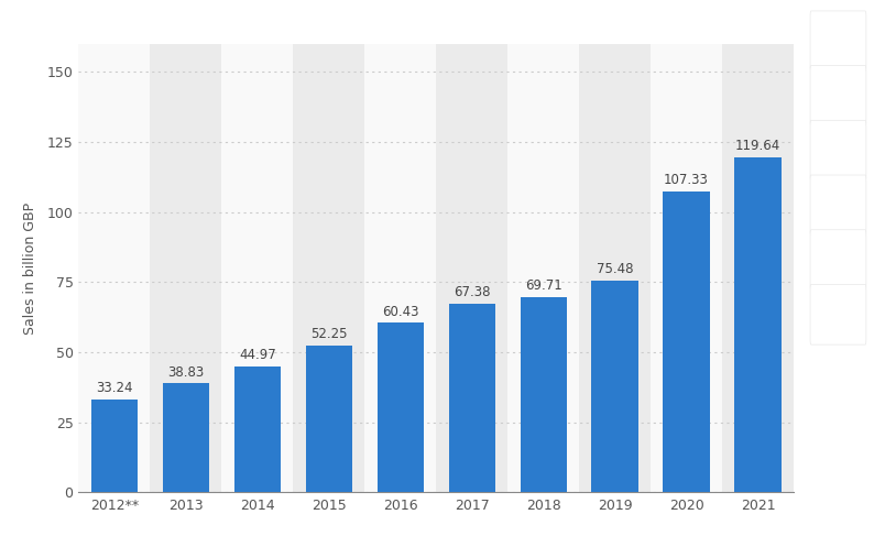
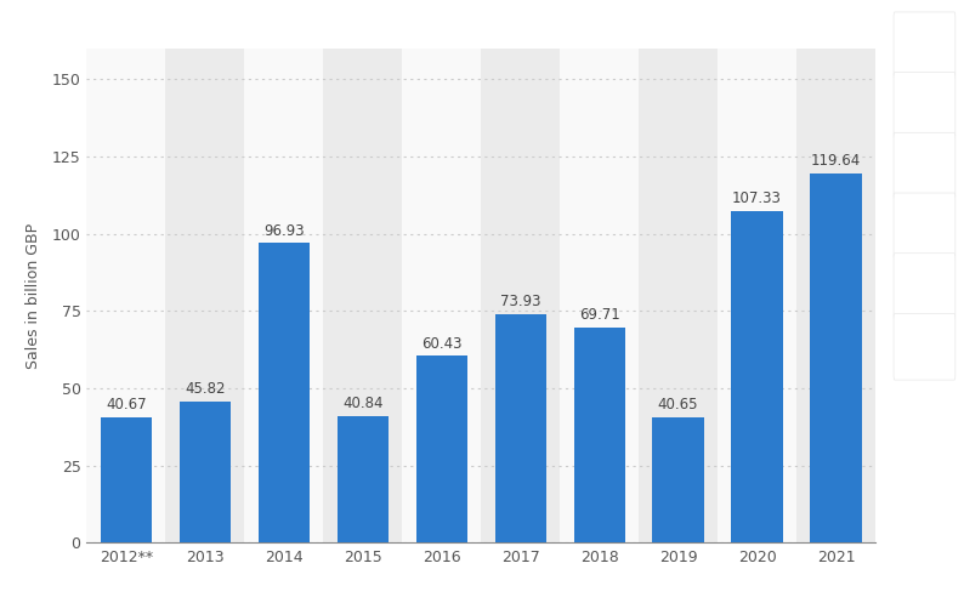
2012**: 33.24 -> 40.67
2013: 38.83 -> 45.82
2014: 44.97 -> 96.93
2015: 52.25 -> 40.84
2017: 67.38 -> 73.93
2019: 75.48 -> 40.65
